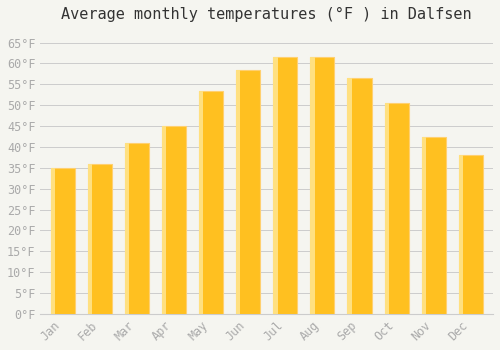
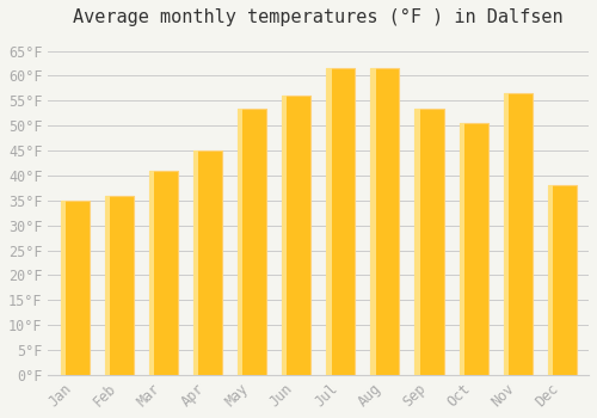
Jun: 58.5°F -> 56.0°F
Sep: 56.5°F -> 53.5°F
Nov: 42.5°F -> 56.5°F
